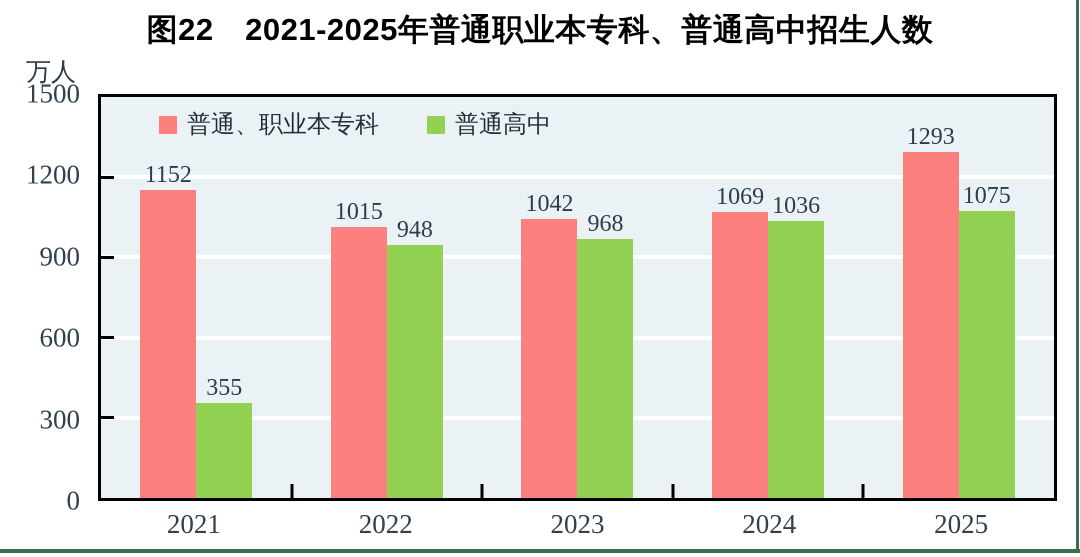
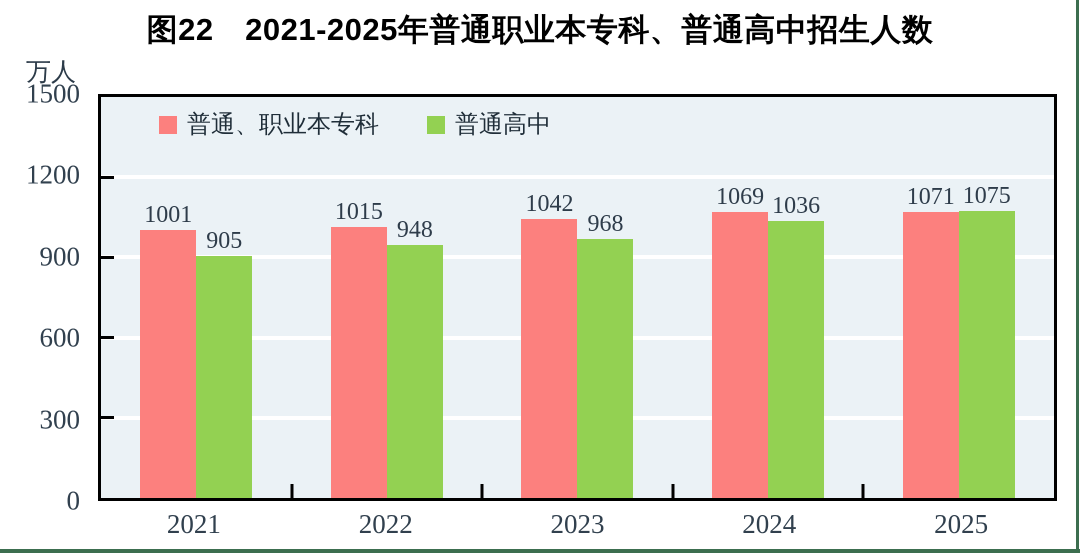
普通、职业本专科/2021: 1152 -> 1001
普通高中/2021: 355 -> 905
普通、职业本专科/2025: 1293 -> 1071
